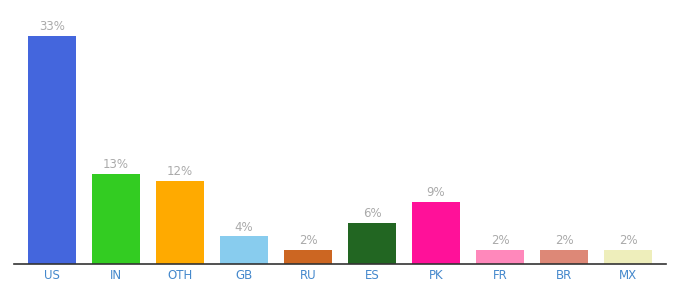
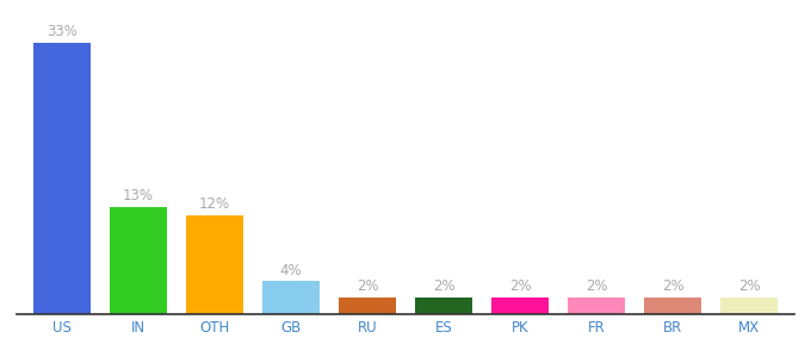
ES: 6% -> 2%
PK: 9% -> 2%
